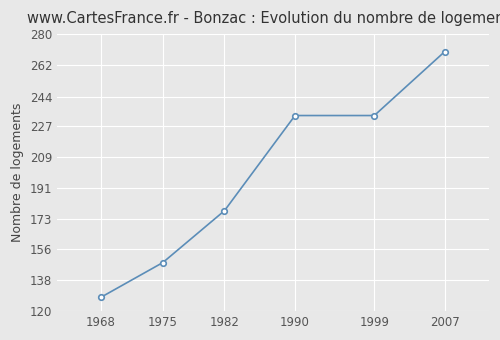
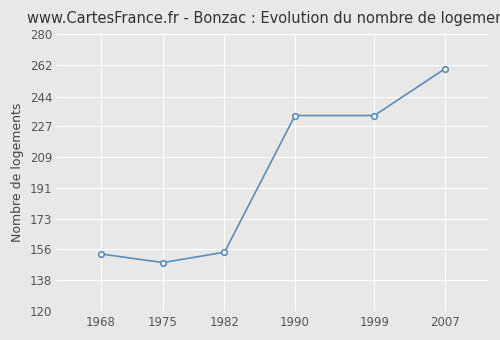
1968: 128 -> 153
1982: 178 -> 154
2007: 270 -> 260
